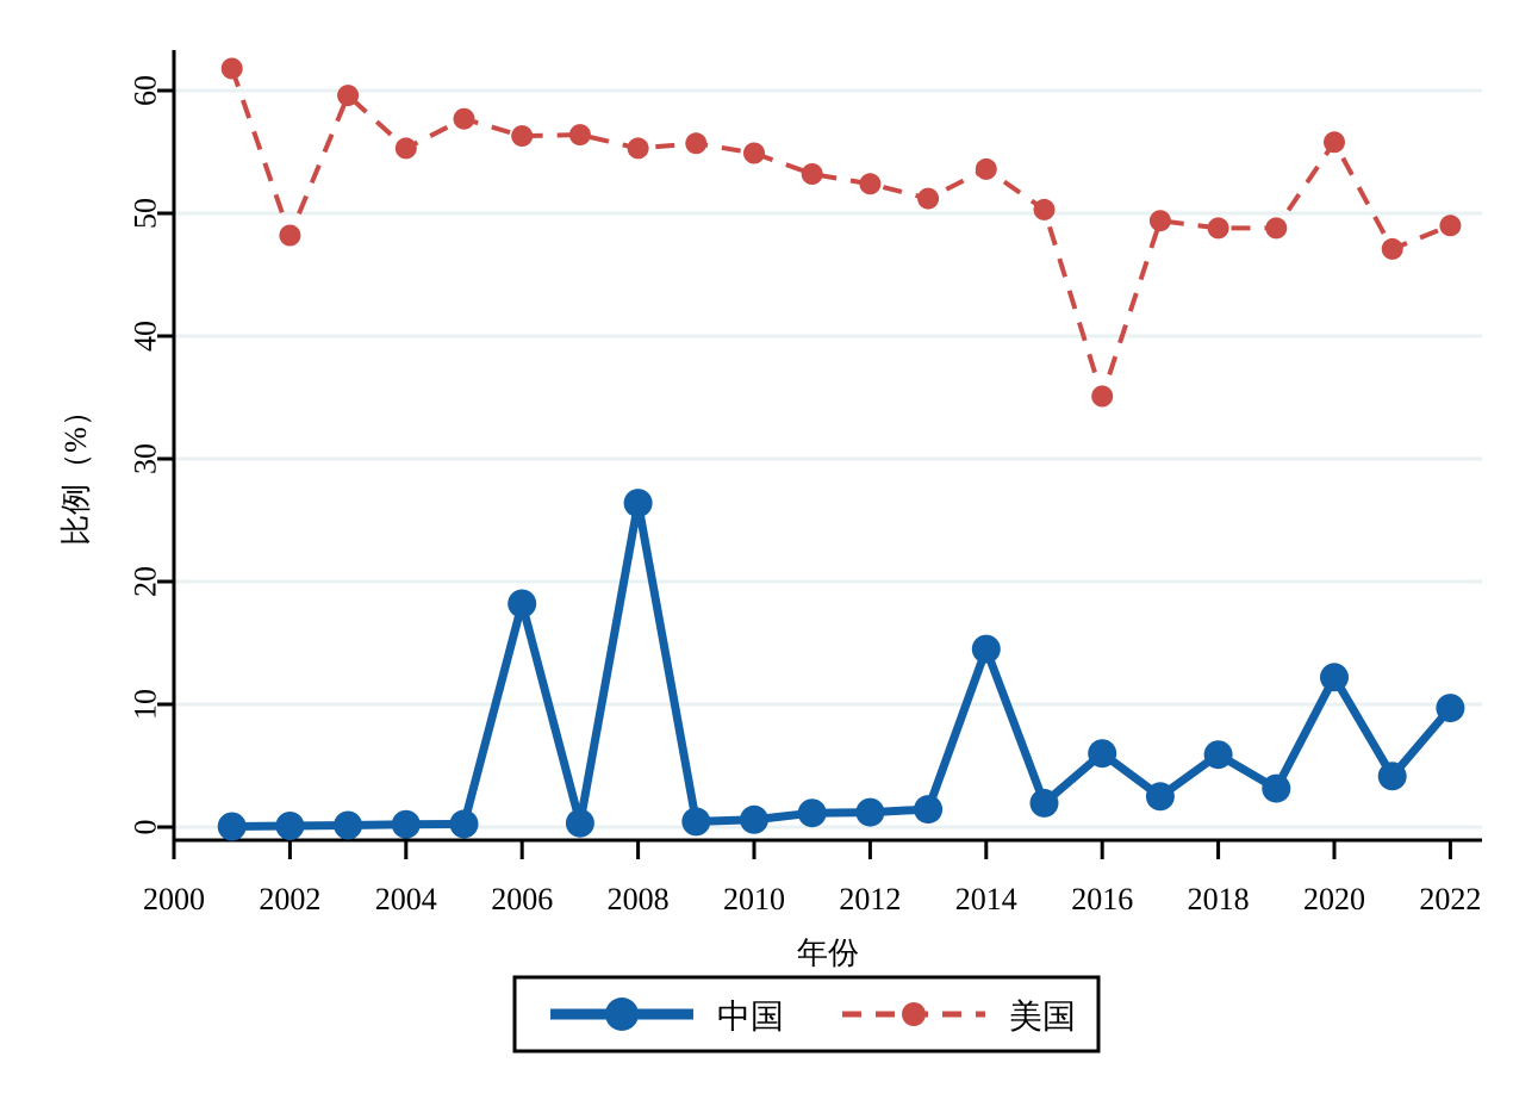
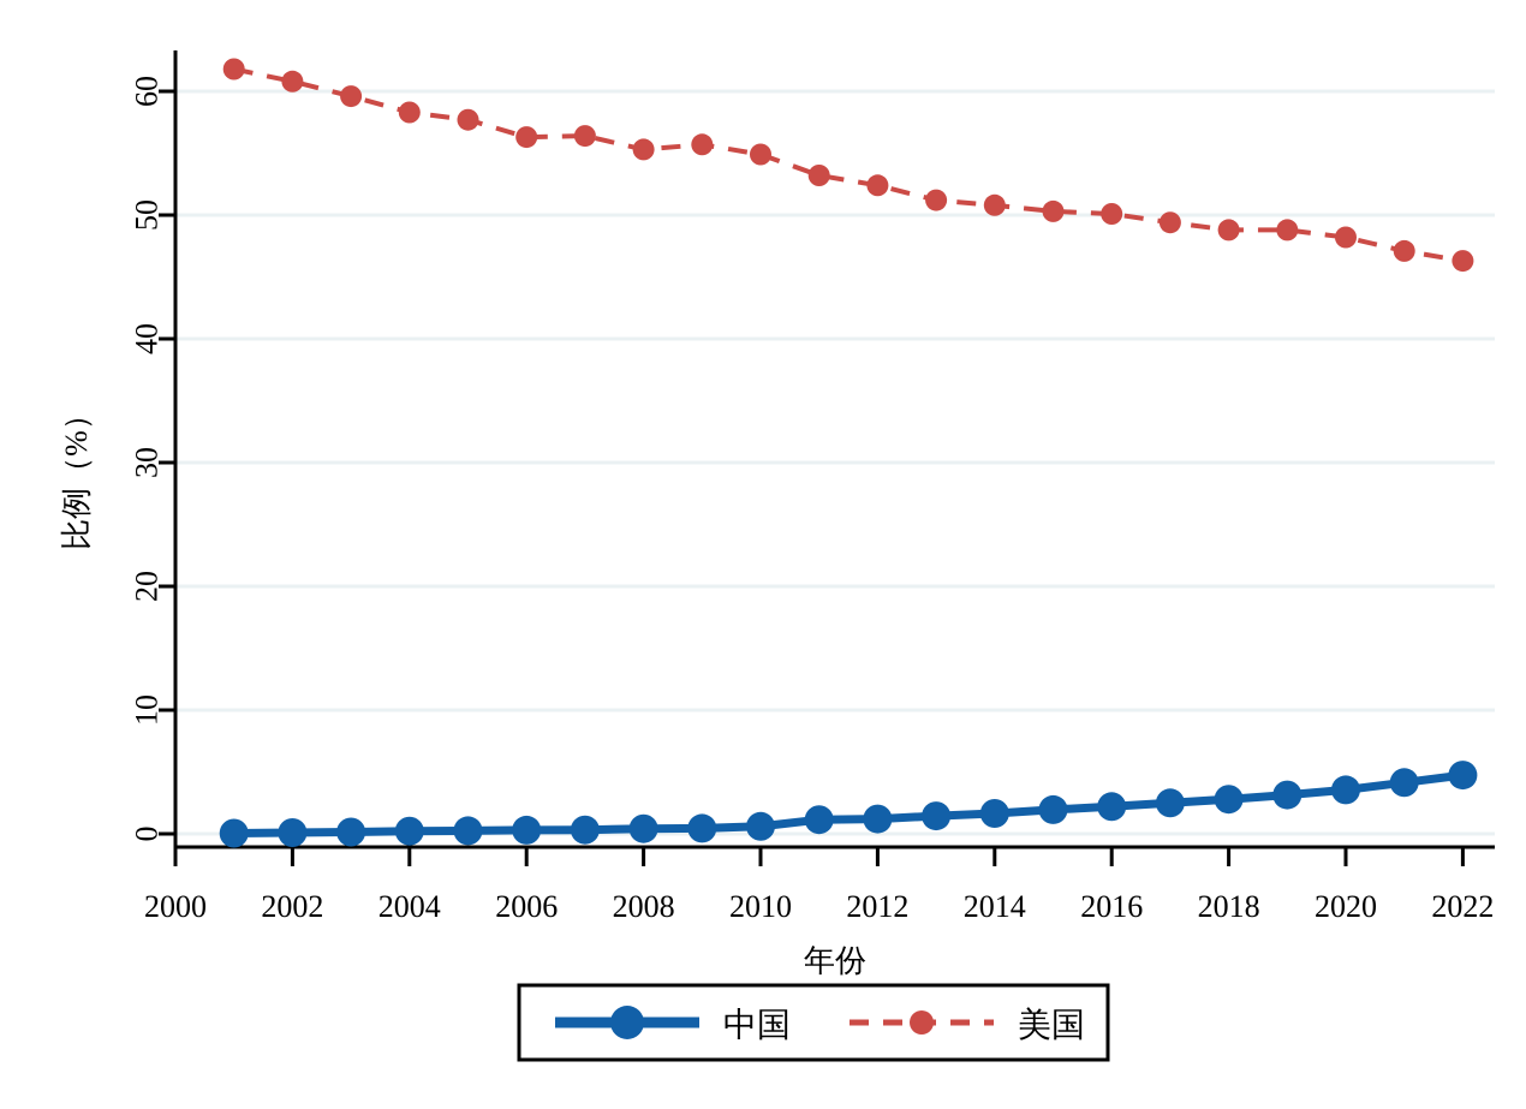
美国/2002: 48.2 -> 60.8
美国/2004: 55.3 -> 58.3
中国/2006: 18.2 -> 0.3
中国/2008: 26.4 -> 0.4
中国/2014: 14.5 -> 1.6
美国/2014: 53.6 -> 50.8
中国/2016: 6.0 -> 2.2
美国/2016: 35.1 -> 50.1
中国/2018: 5.9 -> 2.8
中国/2020: 12.2 -> 3.5
美国/2020: 55.8 -> 48.2
中国/2022: 9.7 -> 4.8
美国/2022: 49.0 -> 46.3
